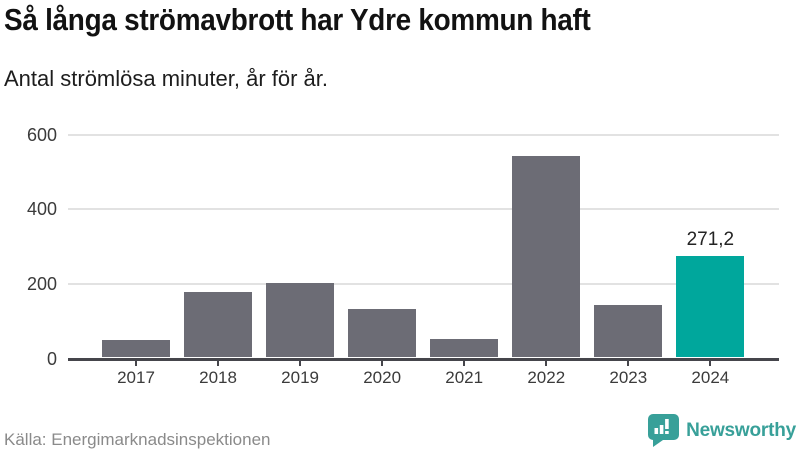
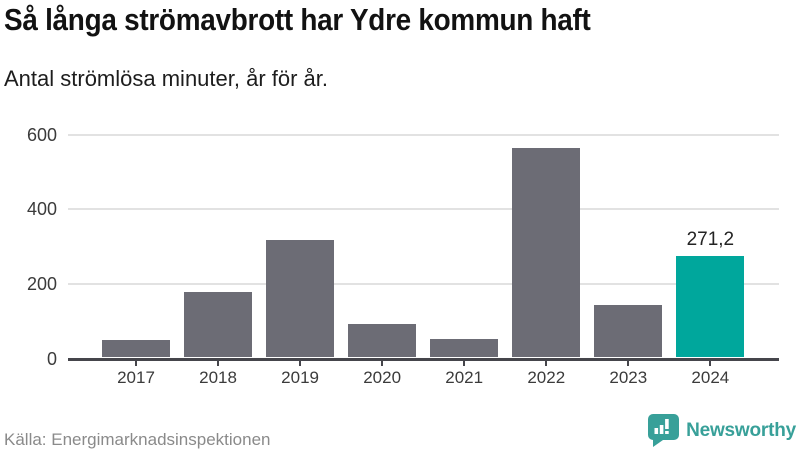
2019: 200 -> 310
2020: 130 -> 90
2022: 540 -> 560
